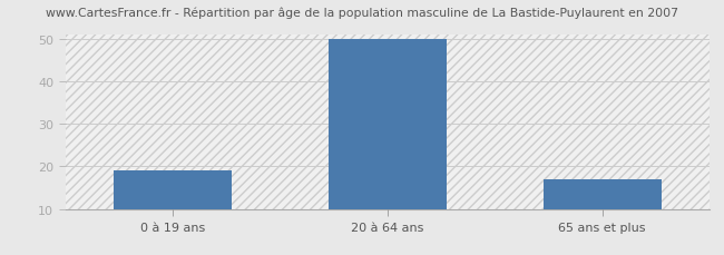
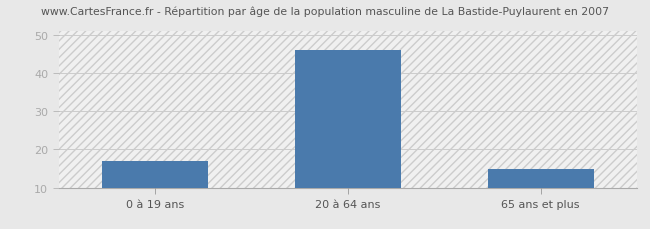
0 à 19 ans: 19 -> 17
20 à 64 ans: 50 -> 46
65 ans et plus: 17 -> 15
